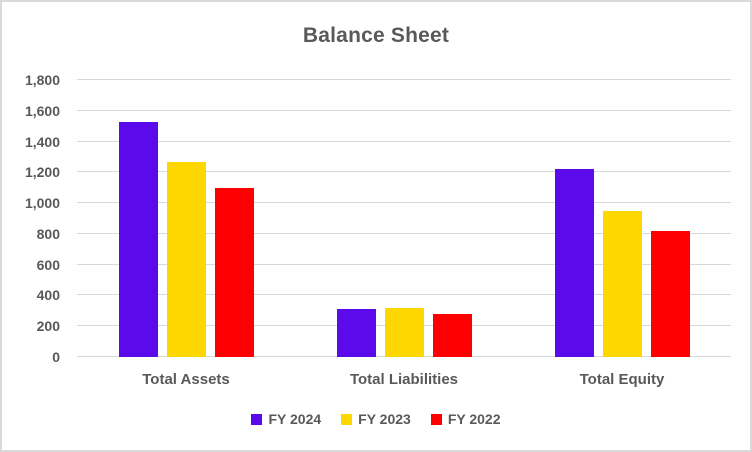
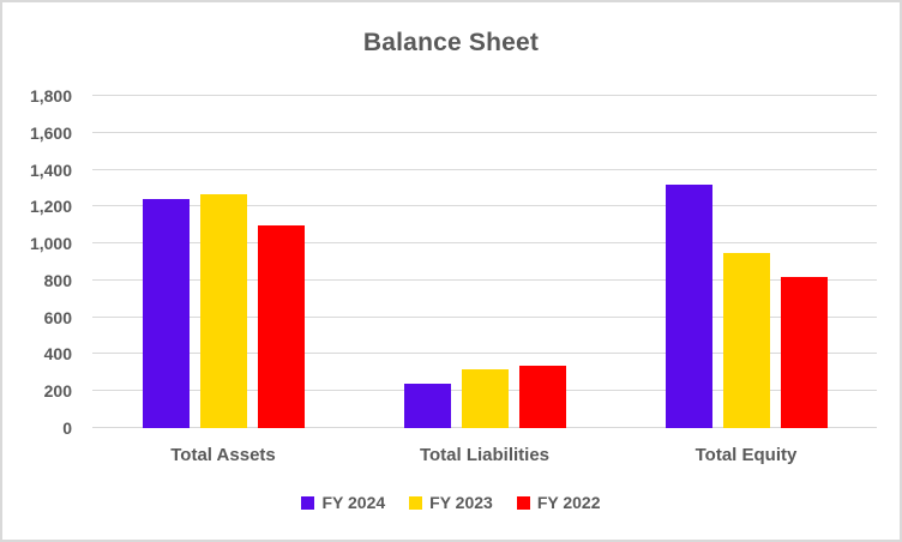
FY 2024/Total Assets: 1530 -> 1240
FY 2024/Total Liabilities: 310 -> 240
FY 2022/Total Liabilities: 280 -> 340
FY 2024/Total Equity: 1220 -> 1320
